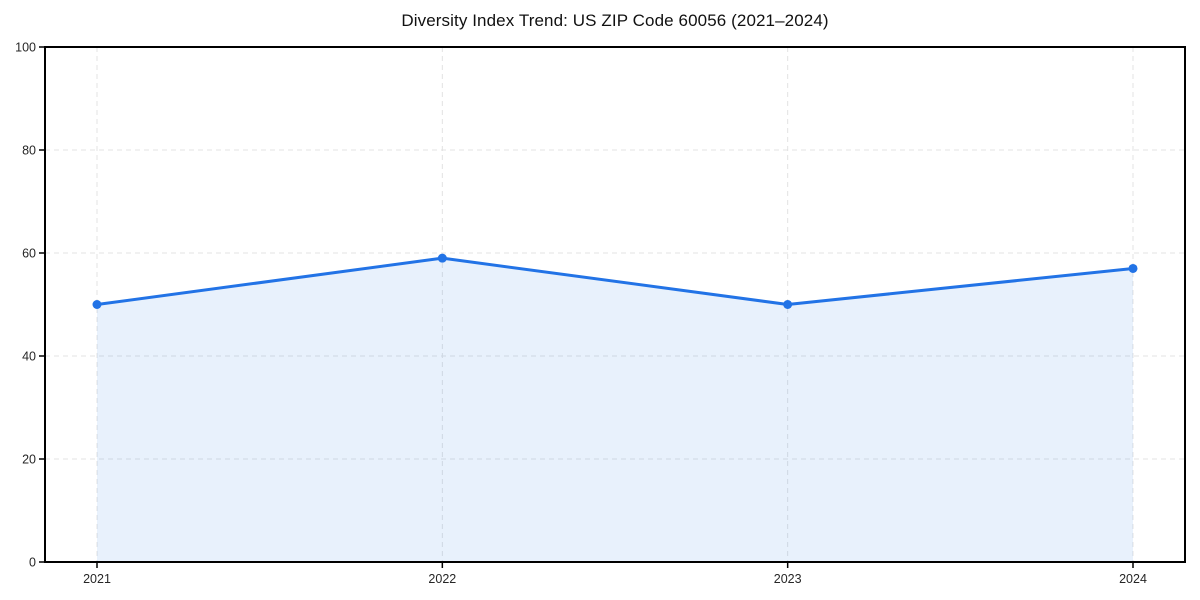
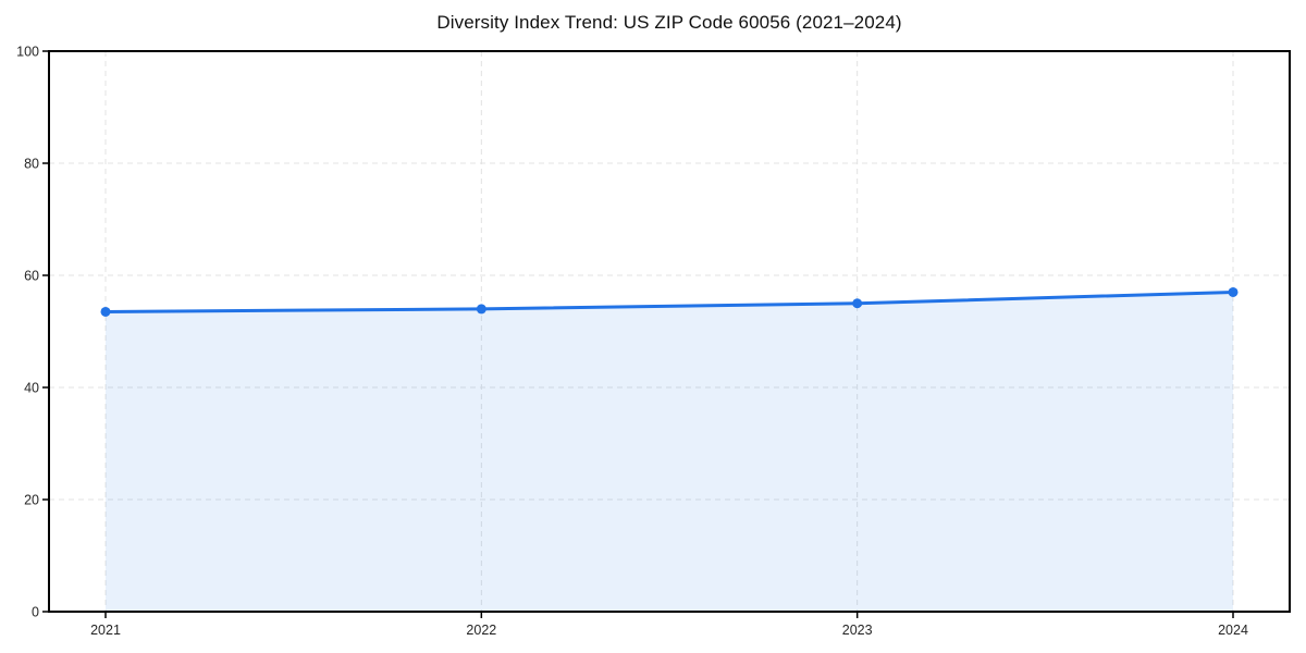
2021: 50 -> 54
2022: 59 -> 54
2023: 50 -> 55
